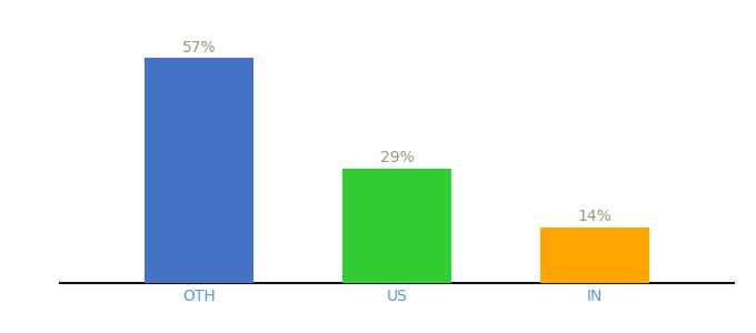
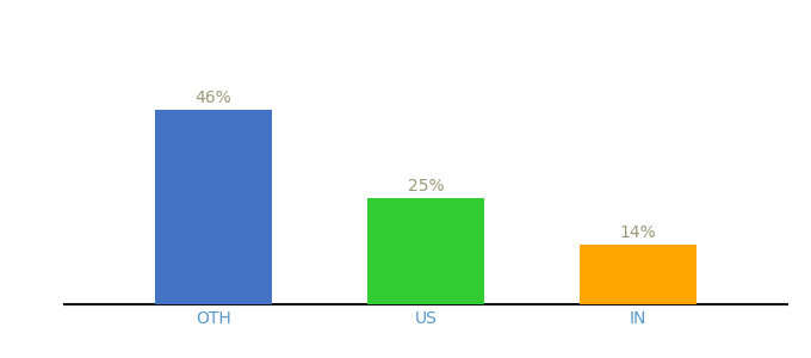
OTH: 57% -> 46%
US: 29% -> 25%
